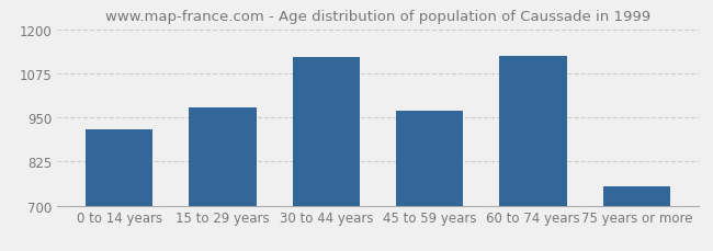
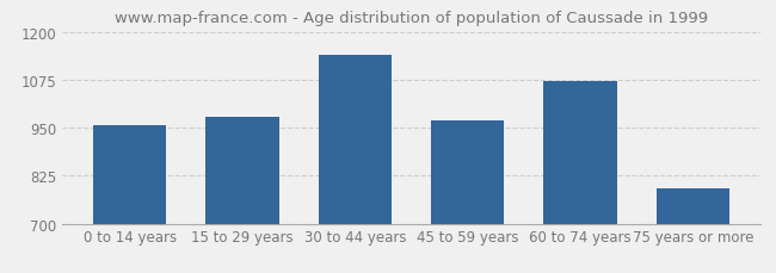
0 to 14 years: 915 -> 955
30 to 44 years: 1120 -> 1140
60 to 74 years: 1125 -> 1072
75 years or more: 755 -> 792
